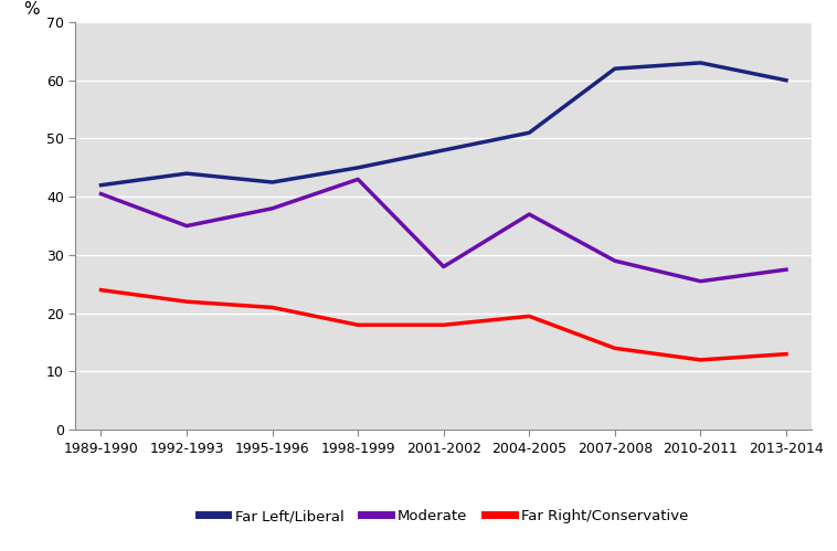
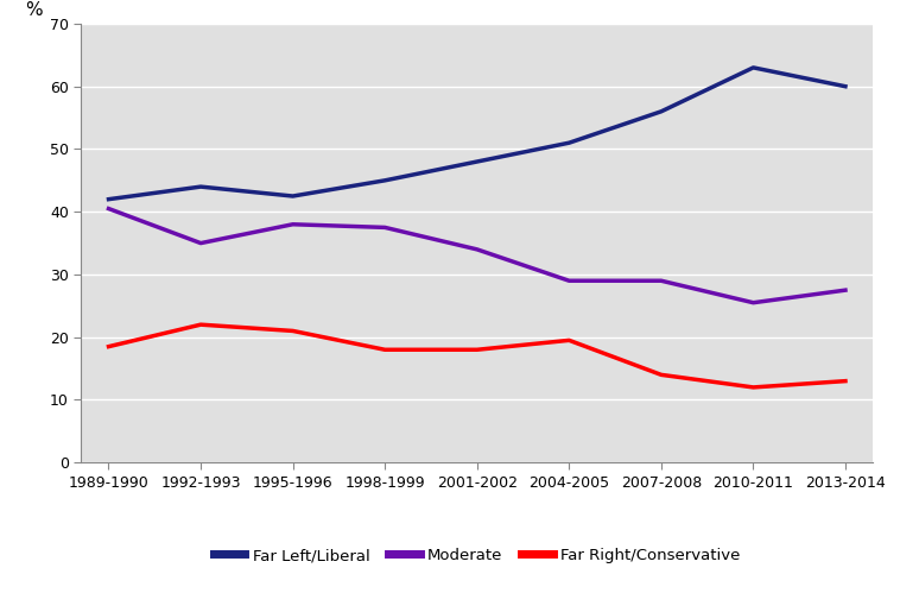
Far Right/Conservative/1989-1990: 24.0 -> 18.5
Moderate/1998-1999: 43.0 -> 37.5
Moderate/2001-2002: 28.0 -> 34.0
Moderate/2004-2005: 37.0 -> 29.0
Far Left/Liberal/2007-2008: 62.0 -> 56.0
